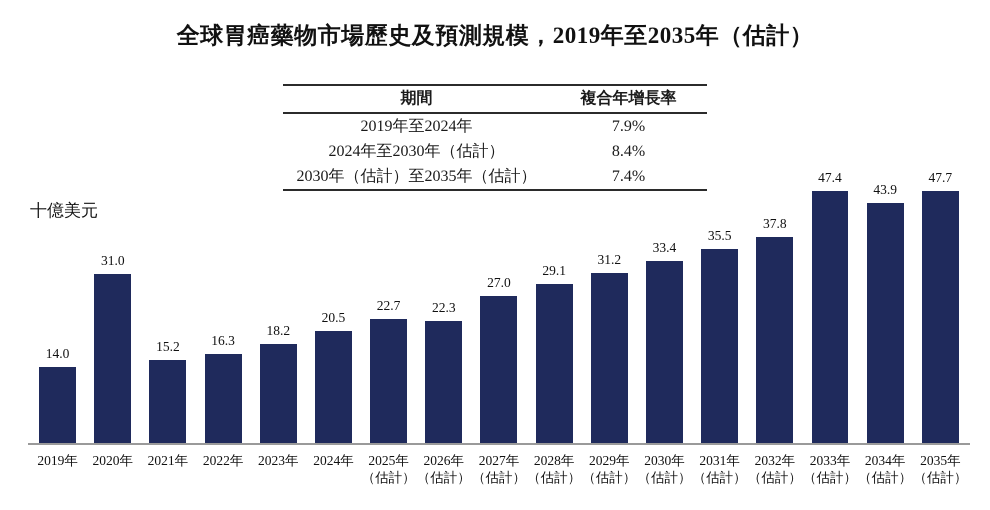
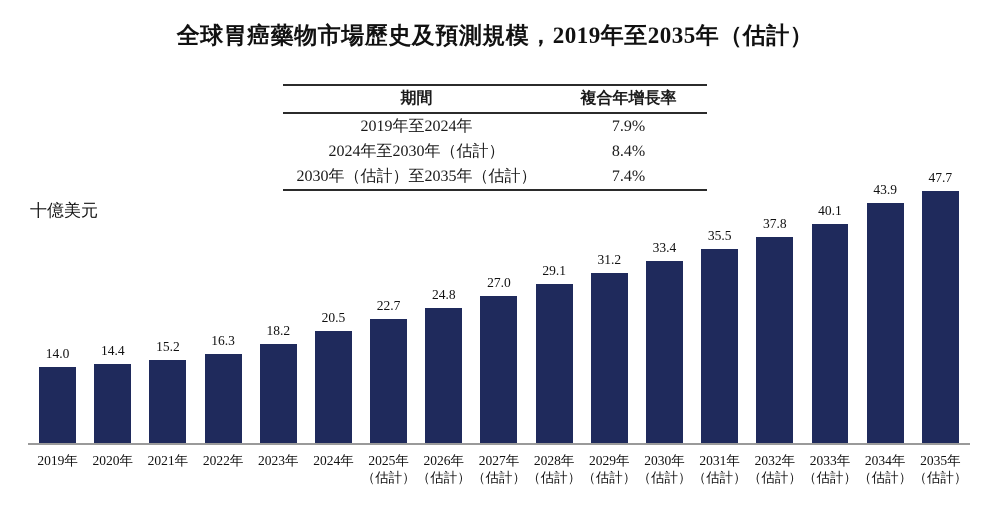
2020年: 31.0 -> 14.4
2026年: 22.3 -> 24.8
2033年: 47.4 -> 40.1
